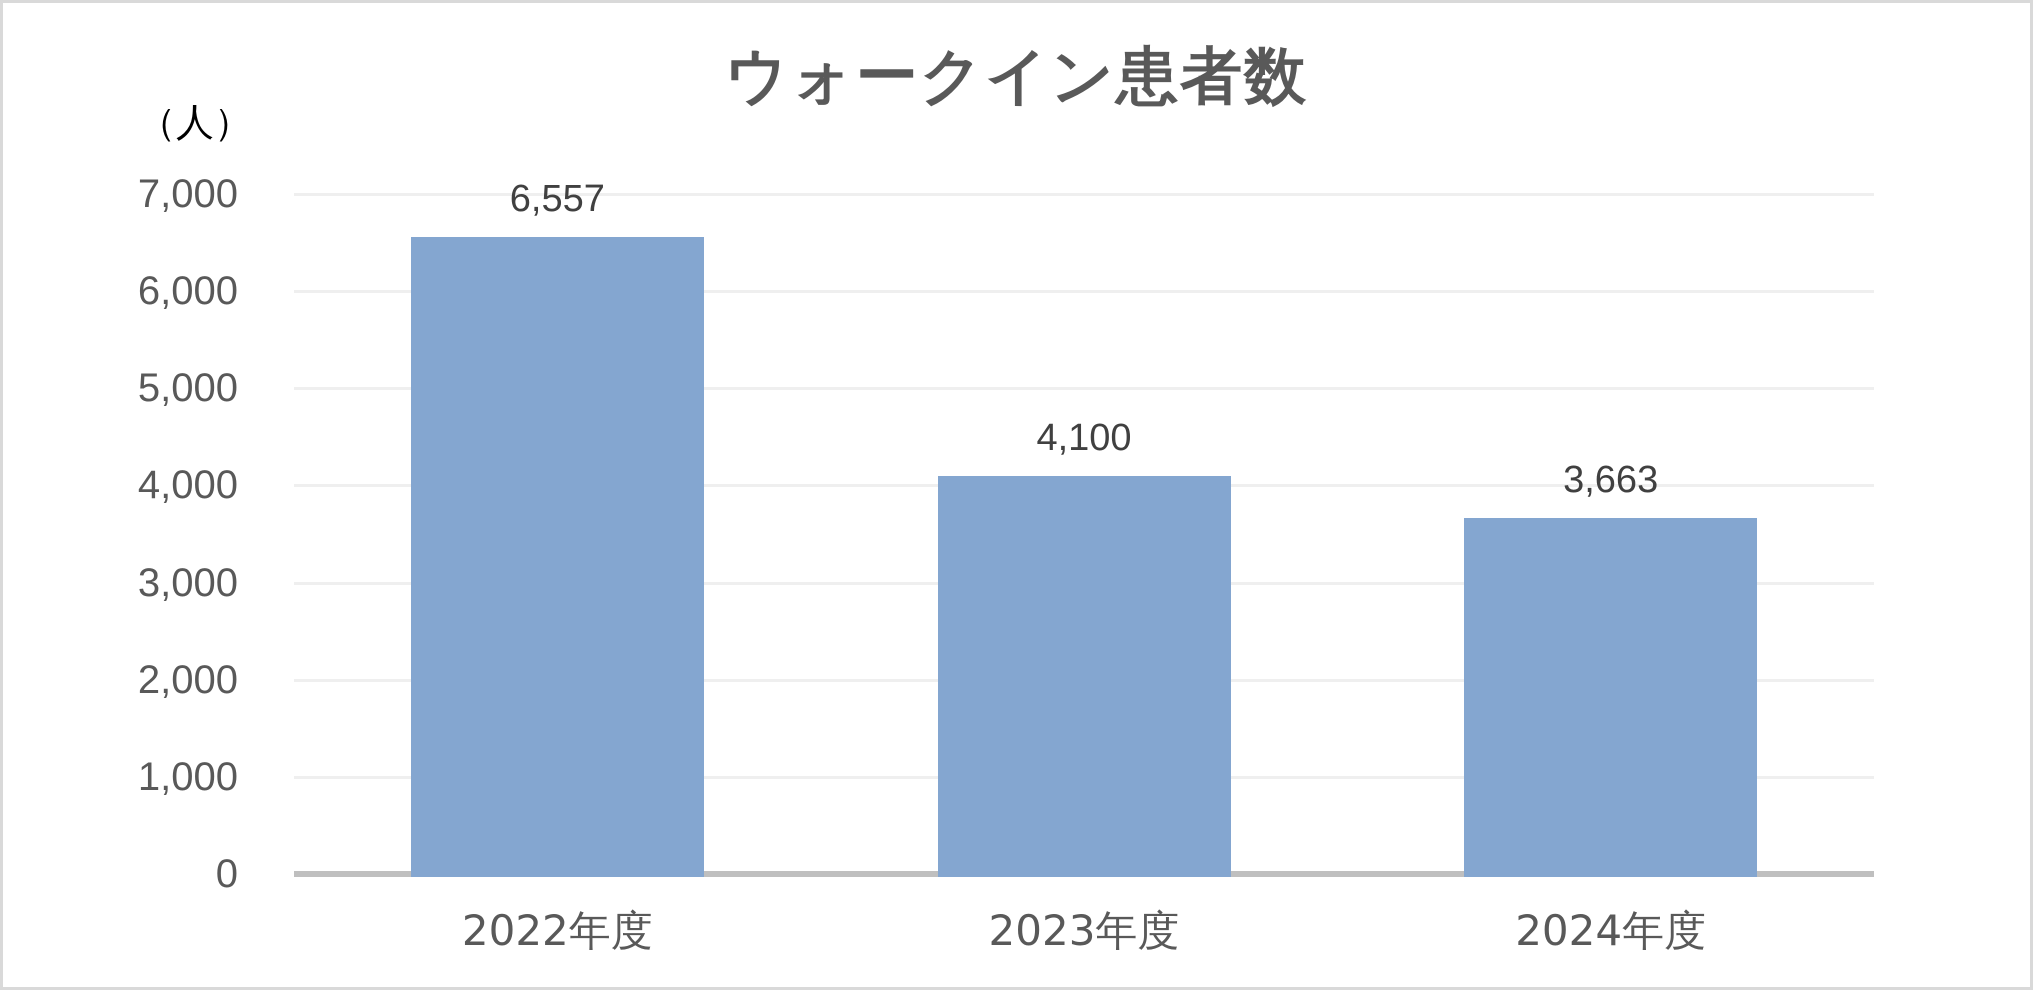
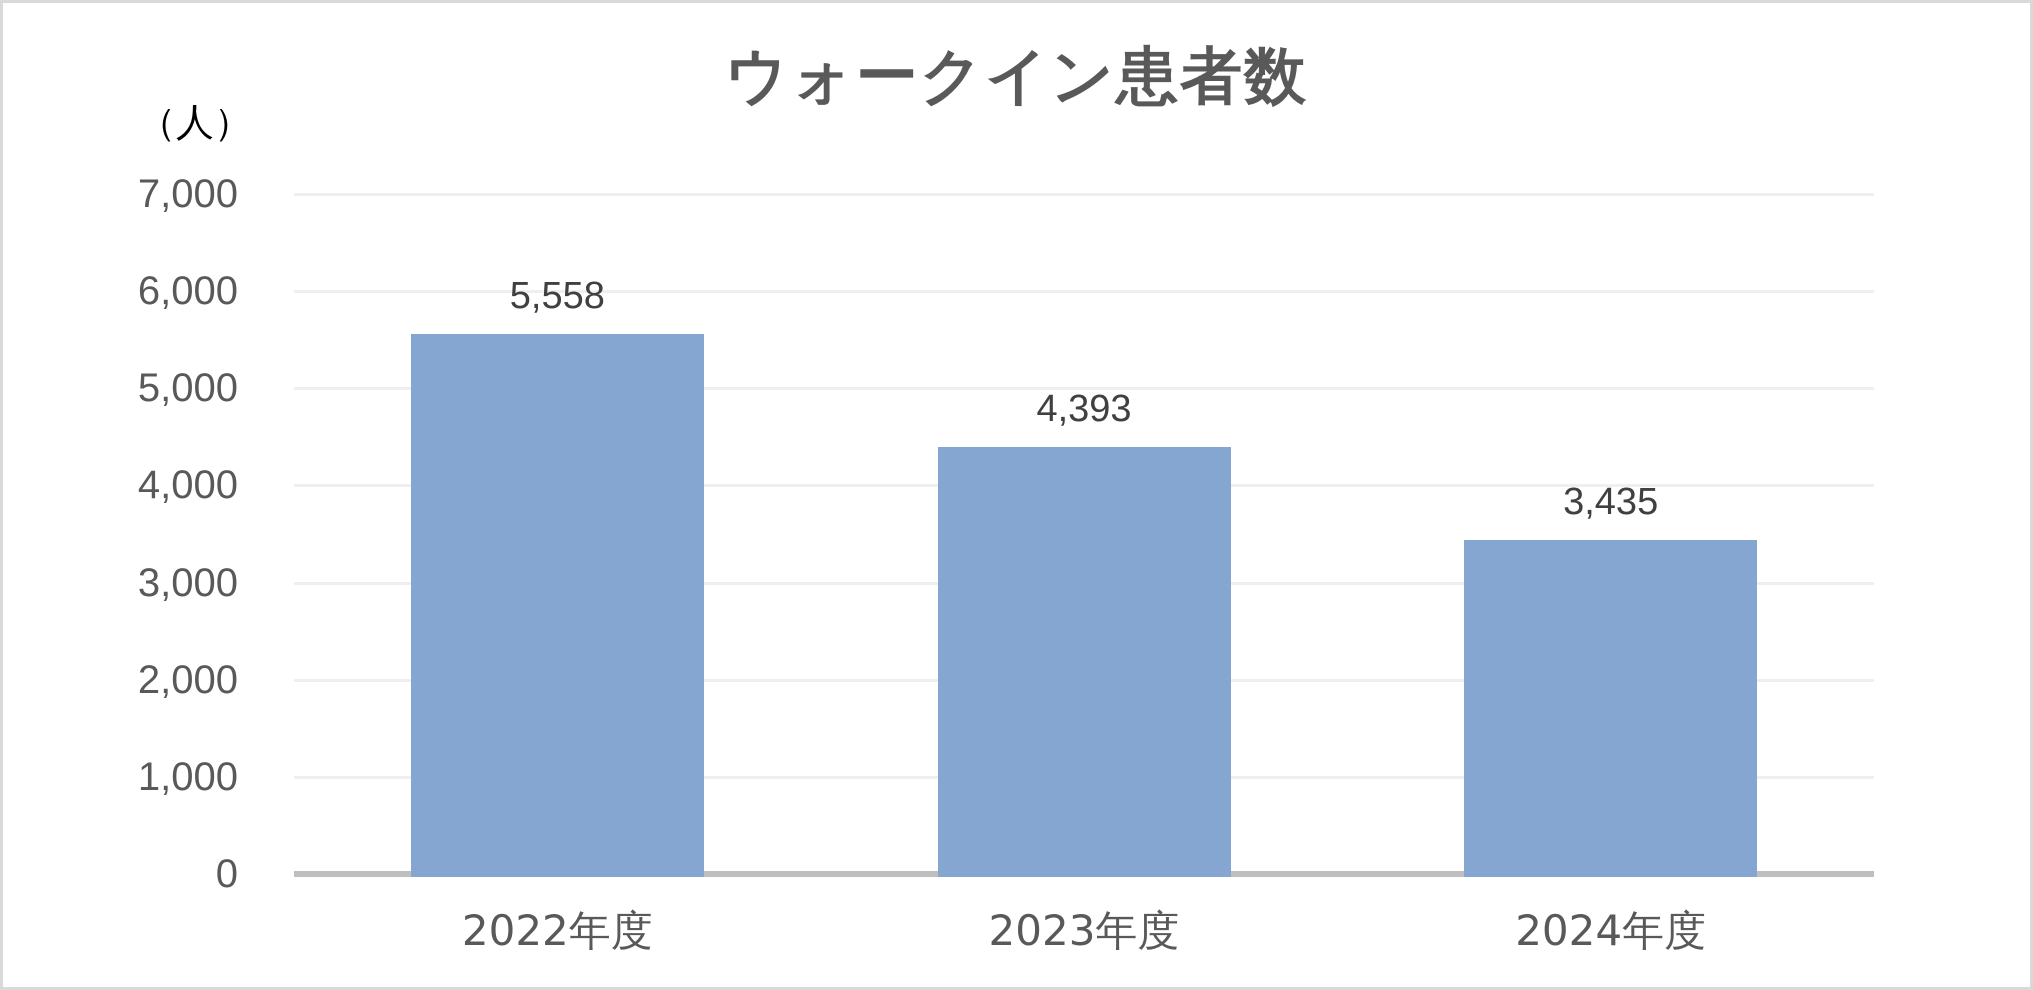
2022年度: 6,557 -> 5,558
2023年度: 4,100 -> 4,393
2024年度: 3,663 -> 3,435
